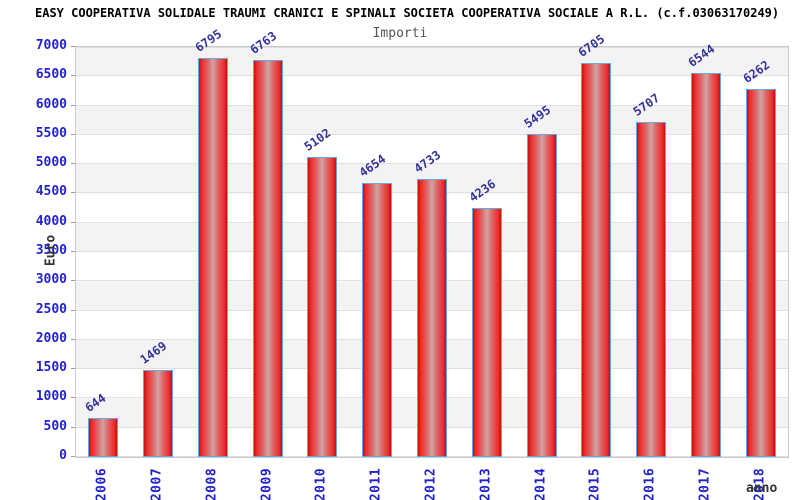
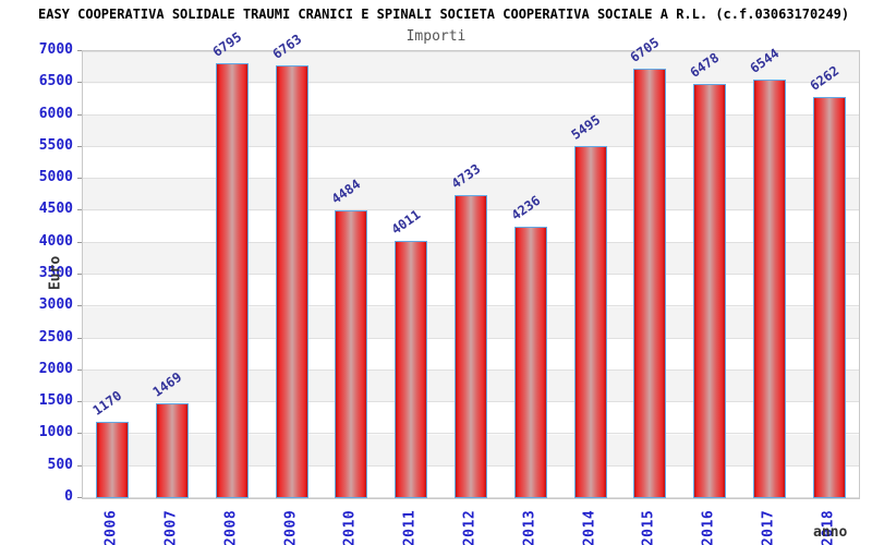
2006: 644 -> 1170
2010: 5102 -> 4484
2011: 4654 -> 4011
2016: 5707 -> 6478
